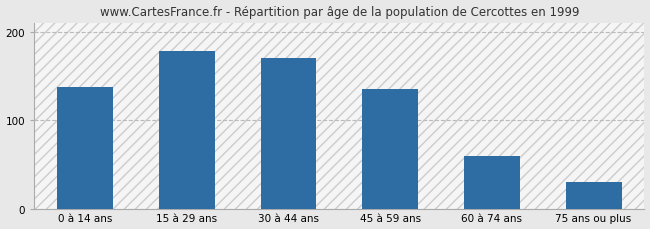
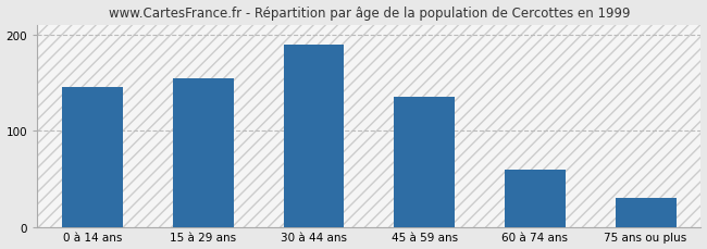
0 à 14 ans: 138 -> 145
15 à 29 ans: 178 -> 155
30 à 44 ans: 170 -> 190
